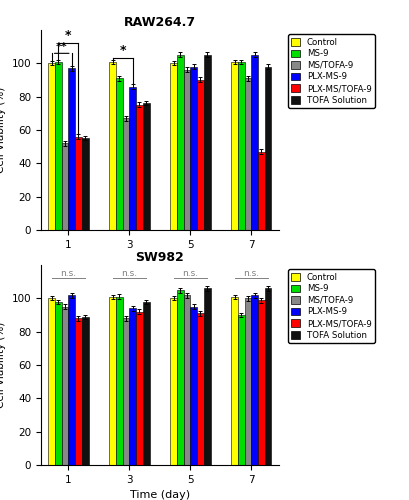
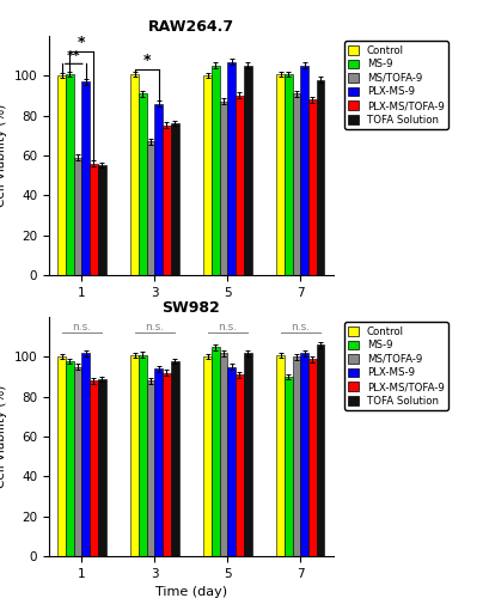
RAW264.7/MS/TOFA-9/1: 52 -> 59
RAW264.7/MS/TOFA-9/5: 96 -> 87
RAW264.7/PLX-MS-9/5: 98 -> 107
RAW264.7/PLX-MS/TOFA-9/7: 47 -> 88
SW982/TOFA Solution/5: 106 -> 102
